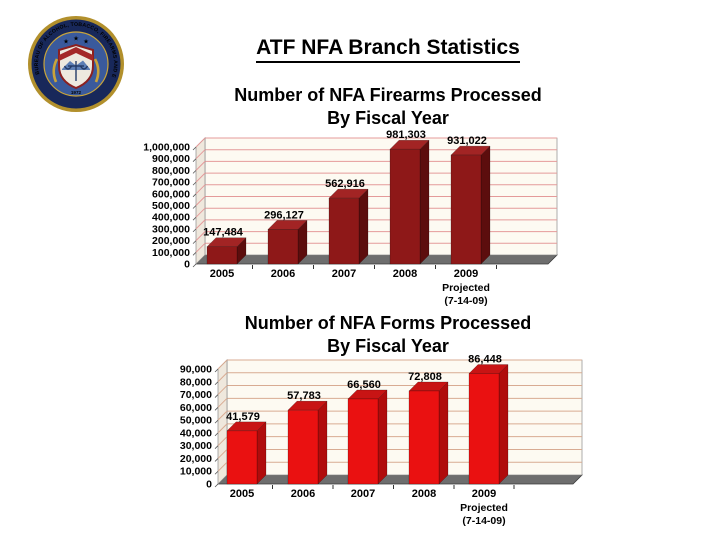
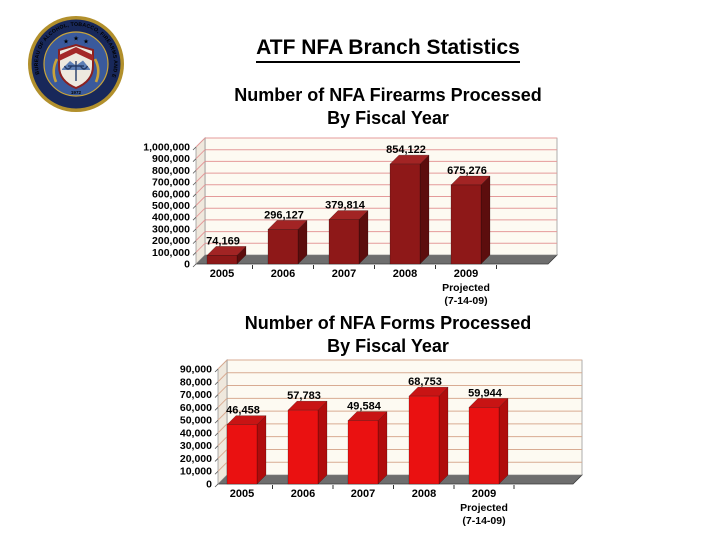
Number of NFA Firearms Processed/2005: 147,484 -> 74,169
Number of NFA Firearms Processed/2007: 562,916 -> 379,814
Number of NFA Firearms Processed/2008: 981,303 -> 854,122
Number of NFA Firearms Processed/2009: 931,022 -> 675,276
Number of NFA Forms Processed/2005: 41,579 -> 46,458
Number of NFA Forms Processed/2007: 66,560 -> 49,584
Number of NFA Forms Processed/2008: 72,808 -> 68,753
Number of NFA Forms Processed/2009: 86,448 -> 59,944
